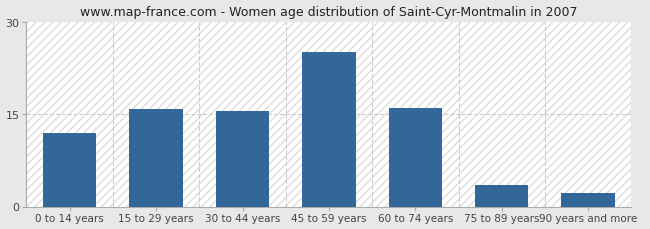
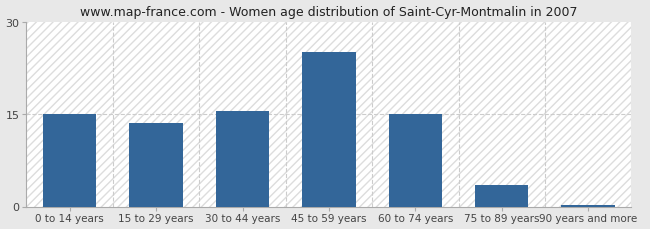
0 to 14 years: 12.0 -> 15.0
15 to 29 years: 15.8 -> 13.5
60 to 74 years: 16.0 -> 15.0
90 years and more: 2.2 -> 0.3
